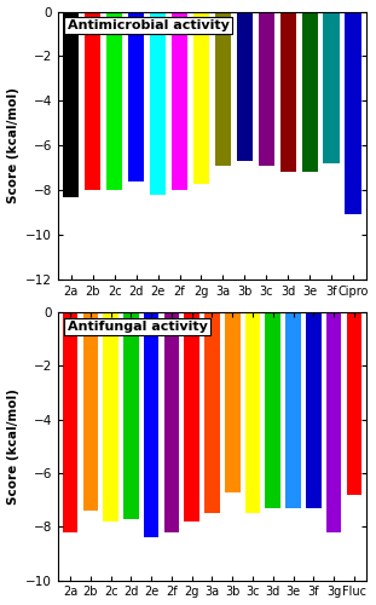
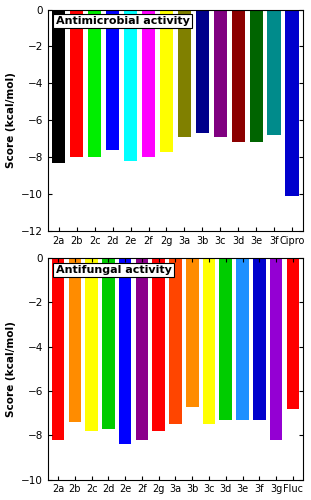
Cipro: -9.1 -> -10.1
